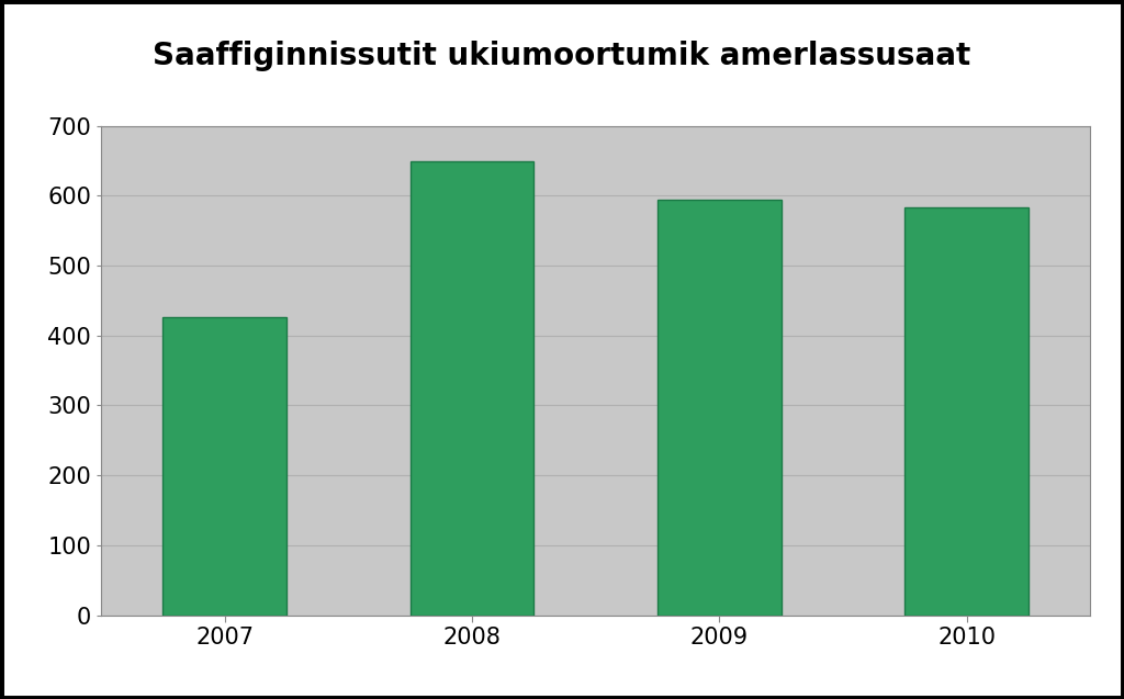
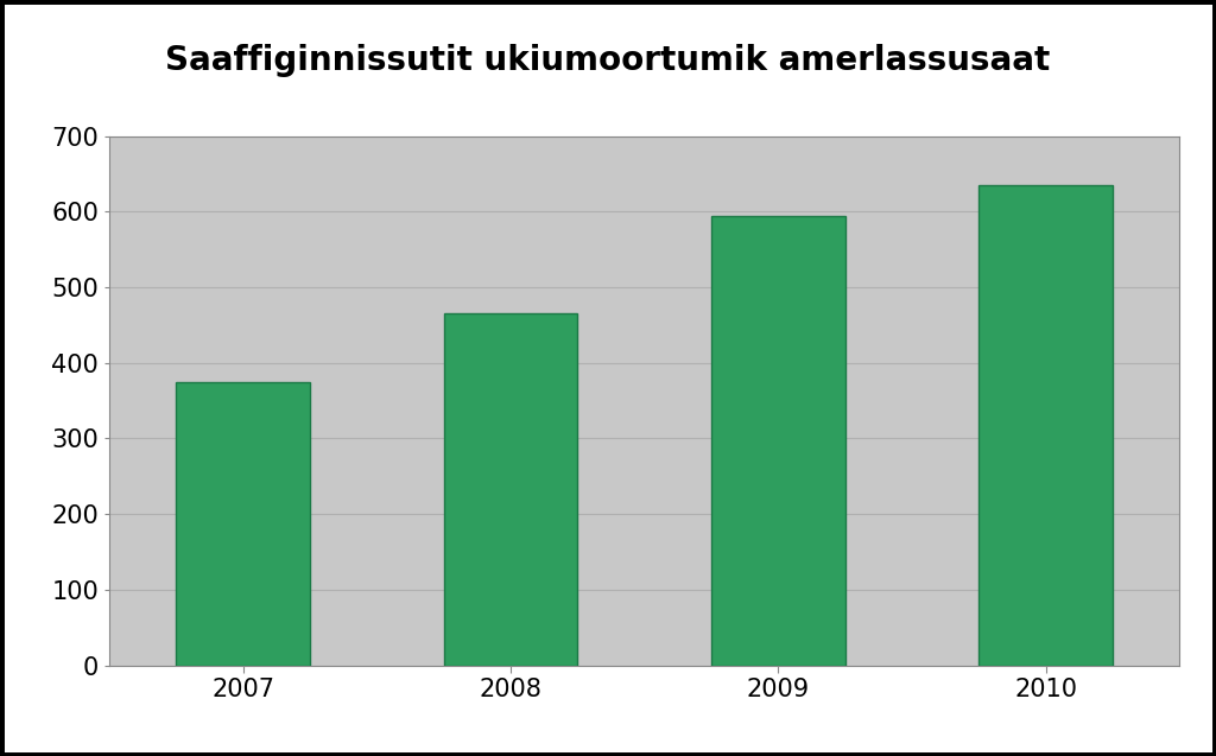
2007: 426 -> 375
2008: 650 -> 465
2010: 584 -> 635
